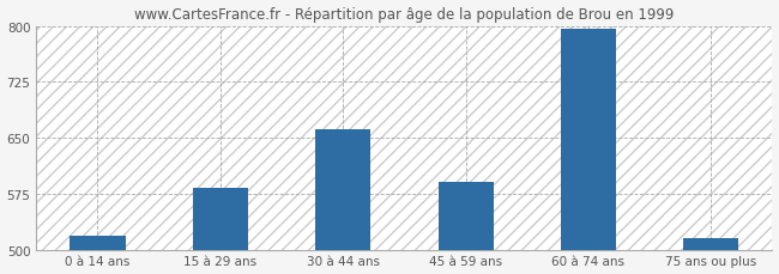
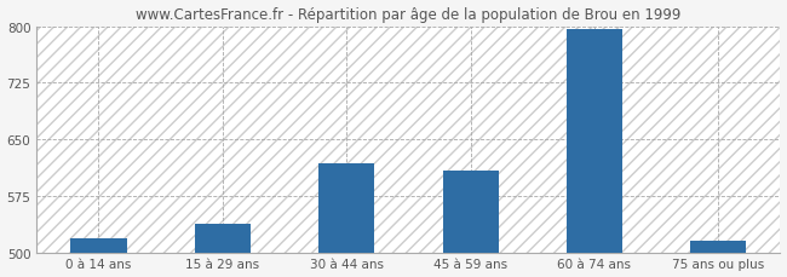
15 à 29 ans: 583 -> 538
30 à 44 ans: 661 -> 618
45 à 59 ans: 591 -> 608
